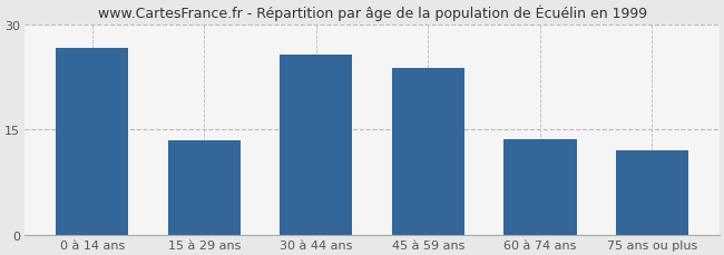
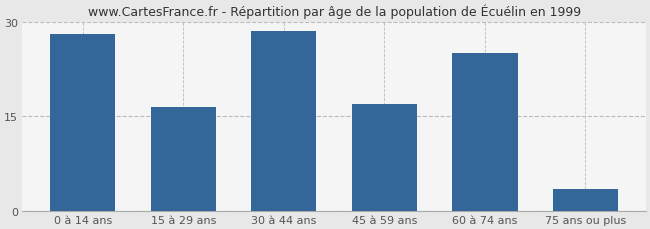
0 à 14 ans: 26.6 -> 28.0
15 à 29 ans: 13.4 -> 16.5
30 à 44 ans: 25.6 -> 28.5
45 à 59 ans: 23.8 -> 17.0
60 à 74 ans: 13.6 -> 25.0
75 ans ou plus: 12.0 -> 3.5
